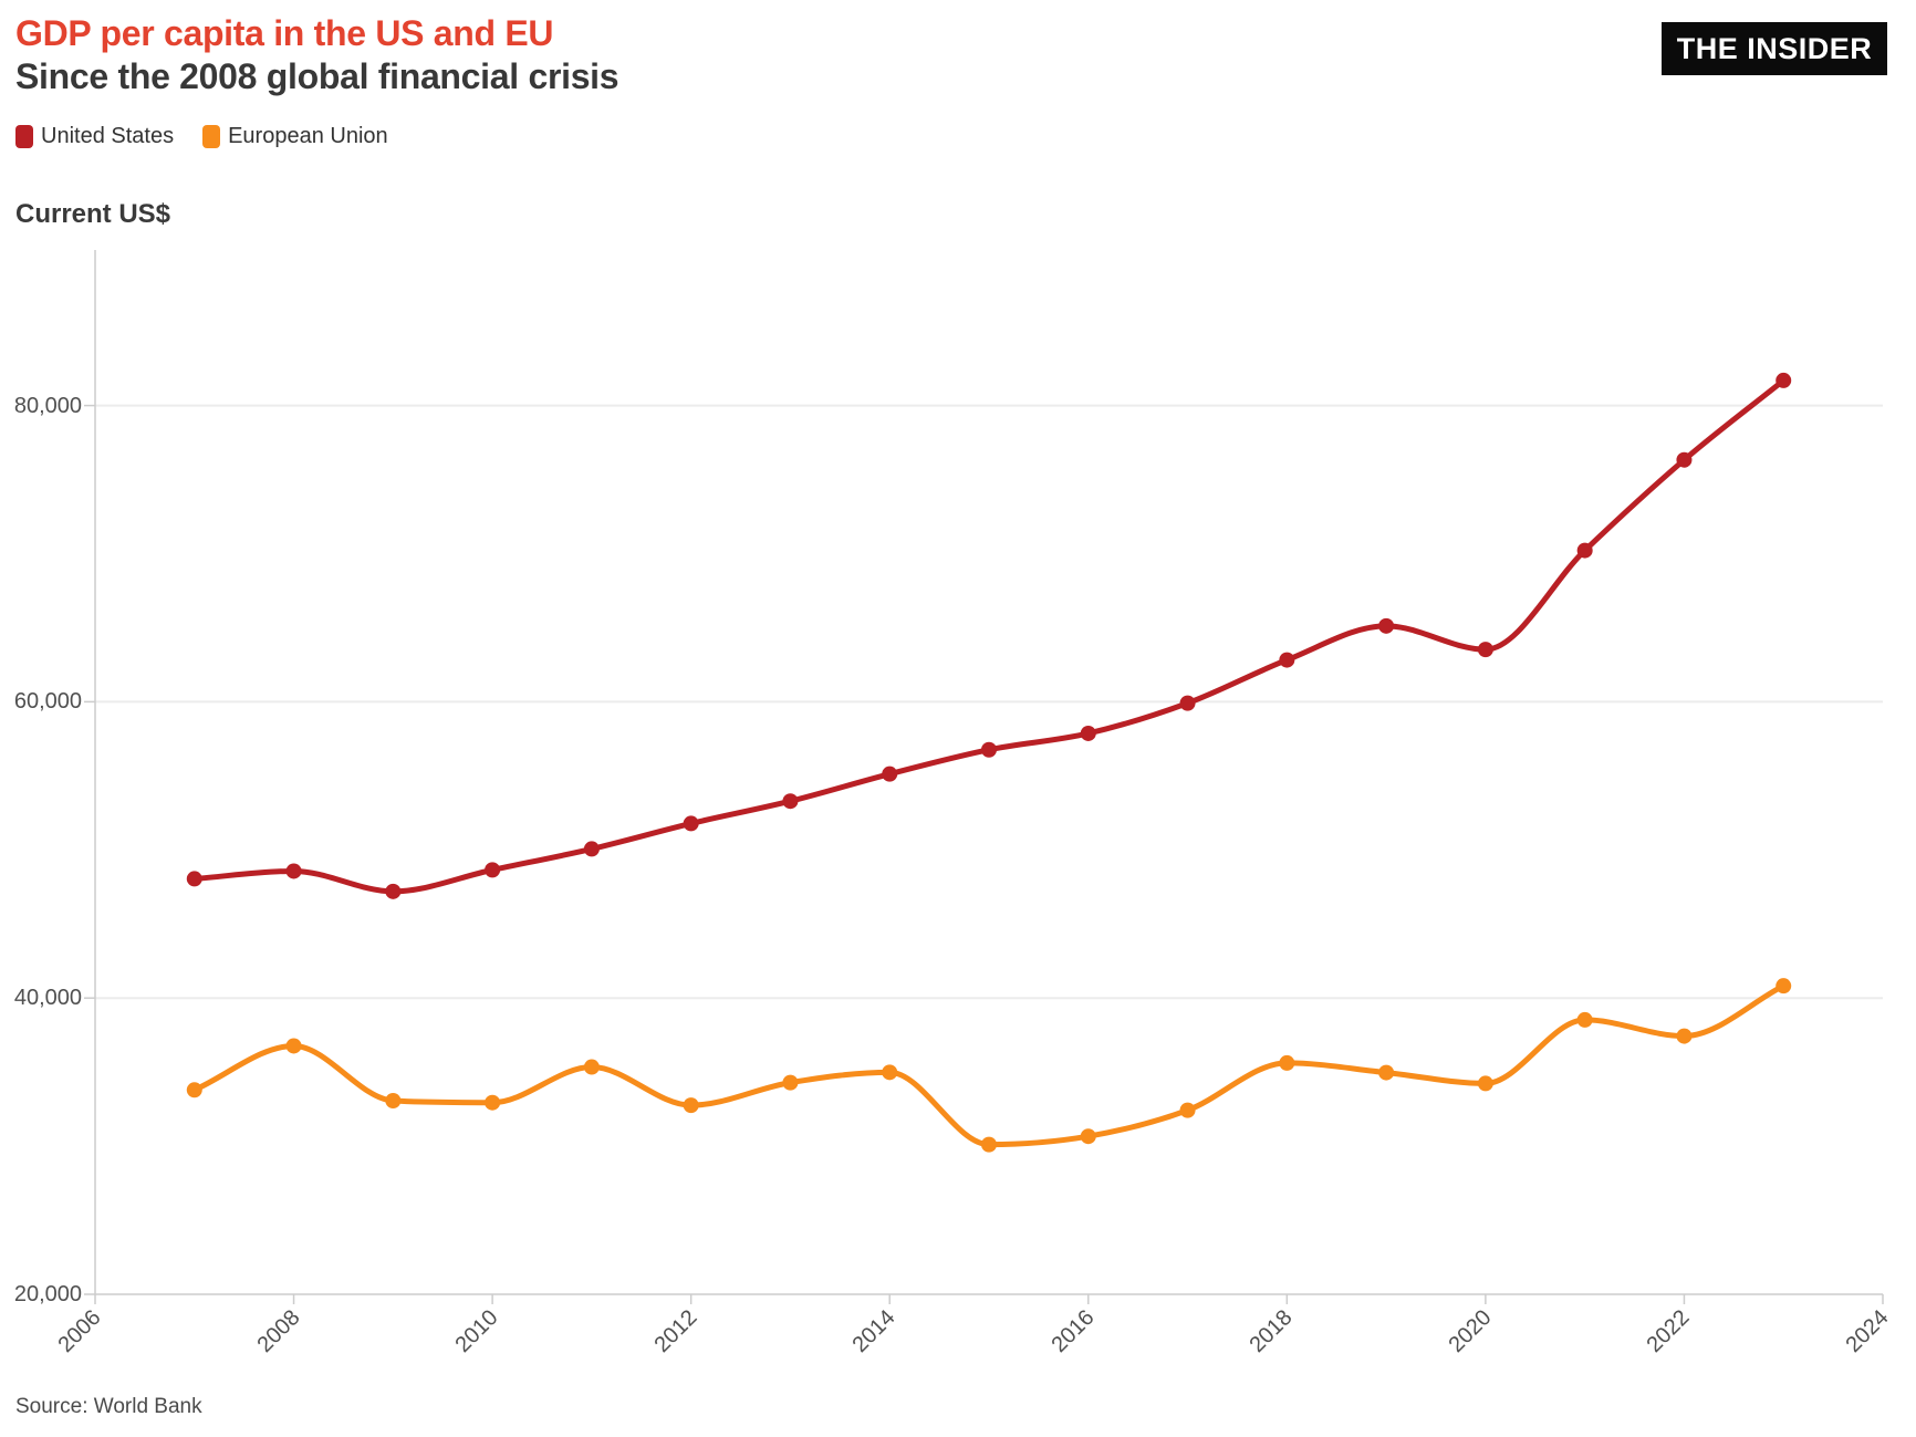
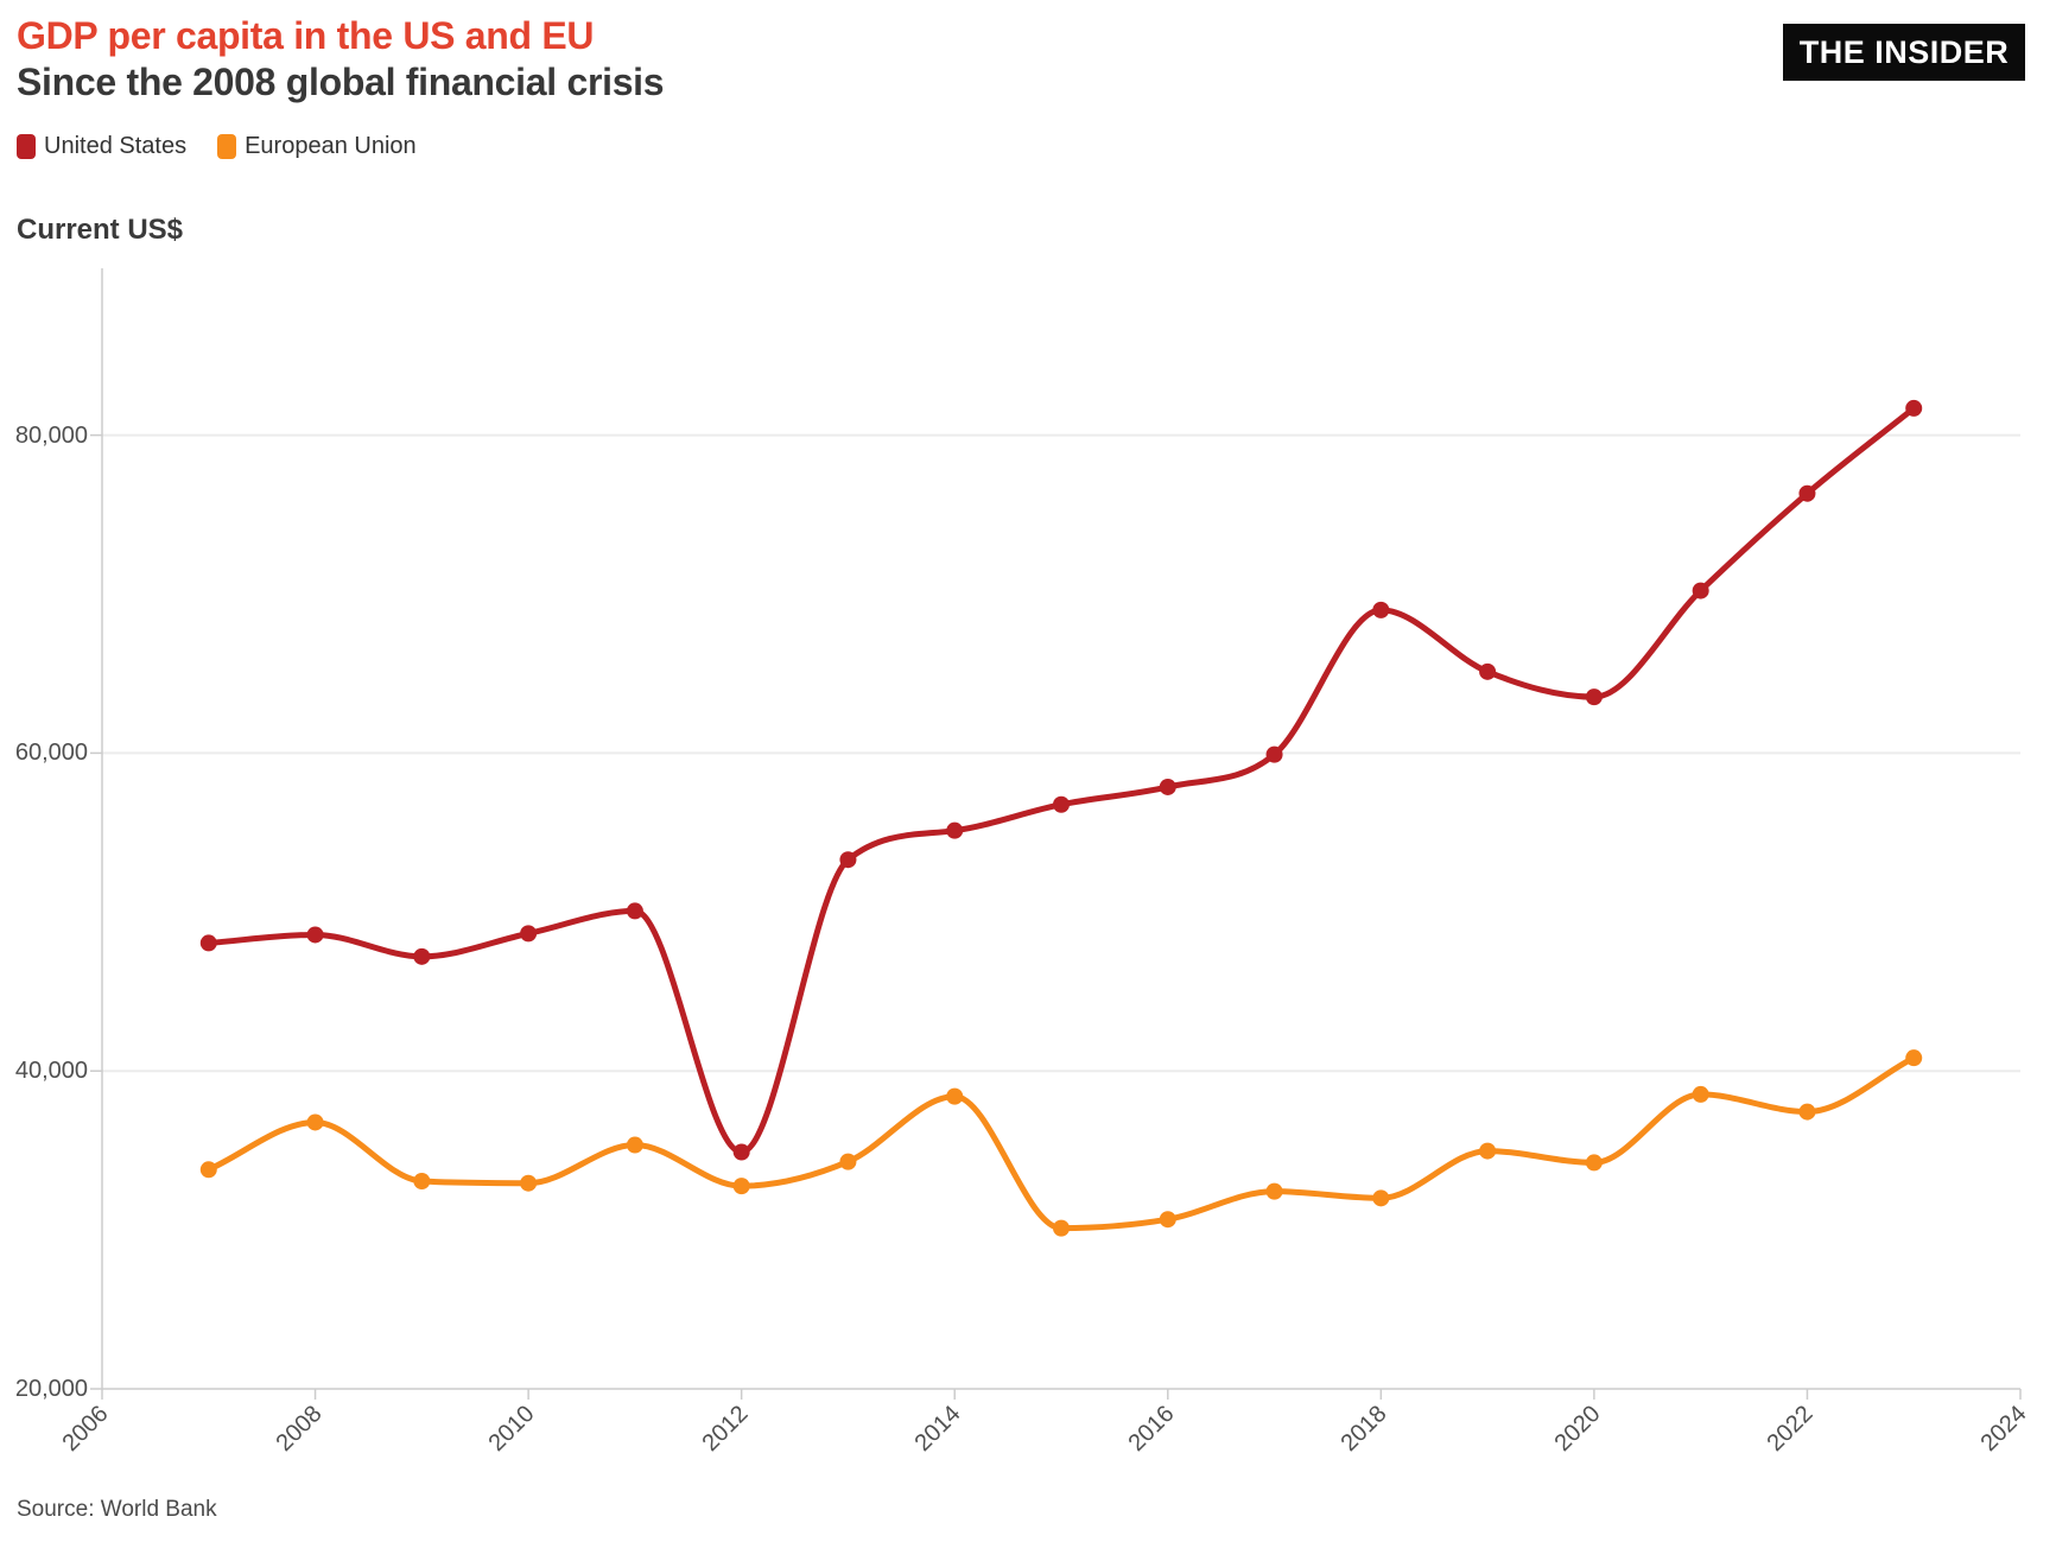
United States/2012: 51800 -> 34900
European Union/2014: 35000 -> 38400
United States/2018: 62800 -> 69000
European Union/2018: 35600 -> 32000
